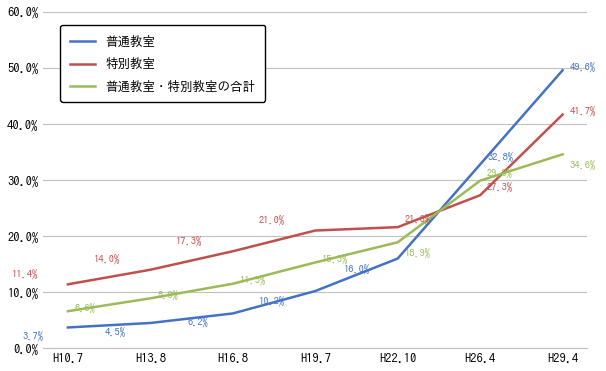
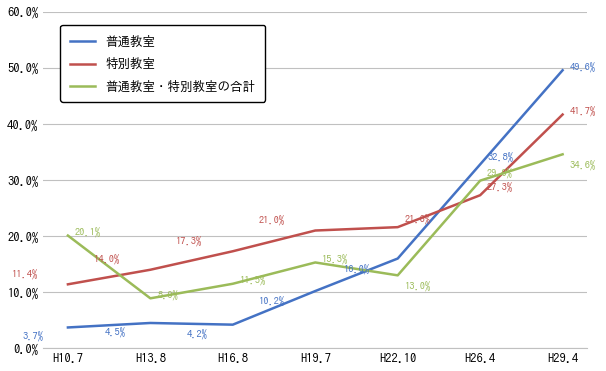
普通教室・特別教室の合計/H10.7: 6.6% -> 20.1%
普通教室/H16.8: 6.2% -> 4.2%
普通教室・特別教室の合計/H22.10: 18.9% -> 13.0%
